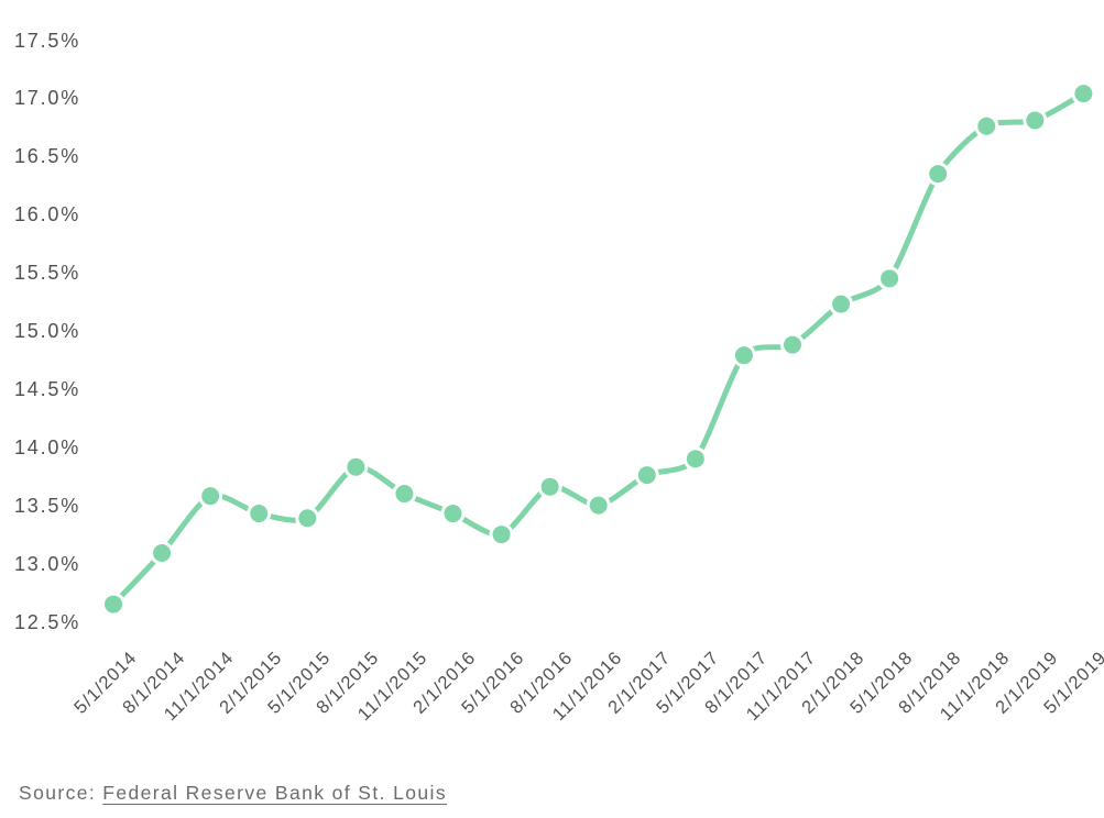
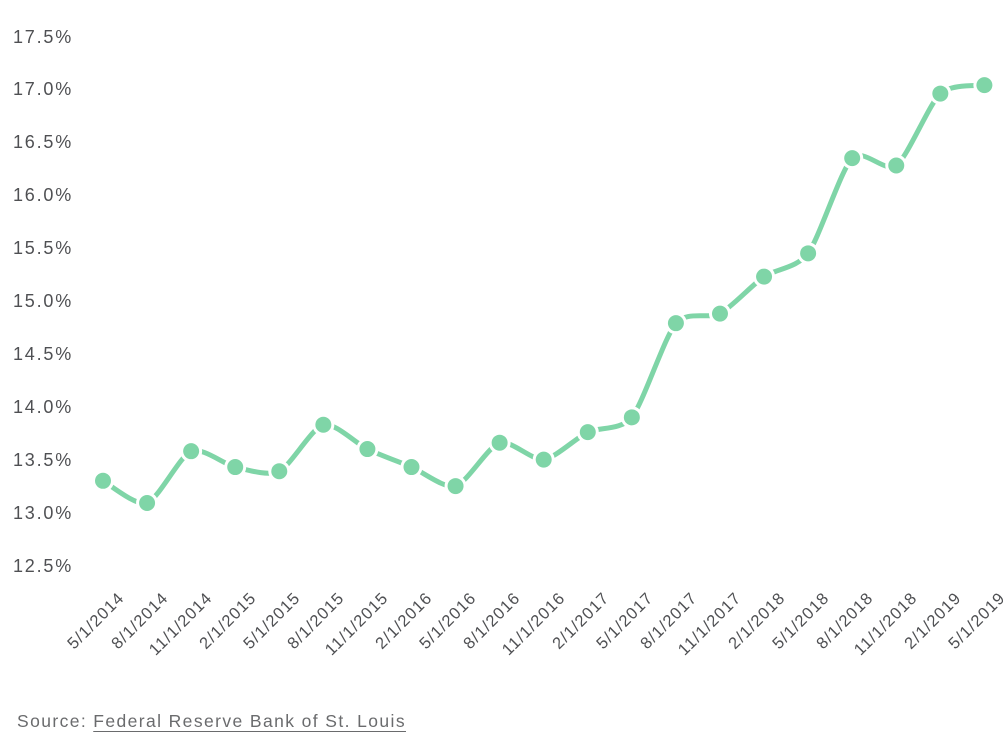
5/1/2014: 12.66% -> 13.31%
11/1/2018: 16.77% -> 16.29%
2/1/2019: 16.82% -> 16.97%
